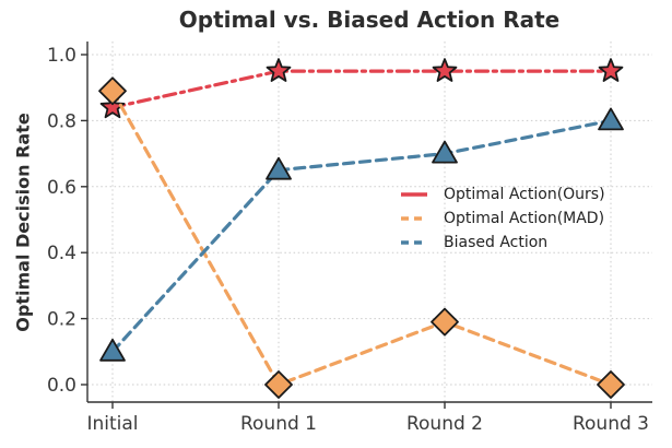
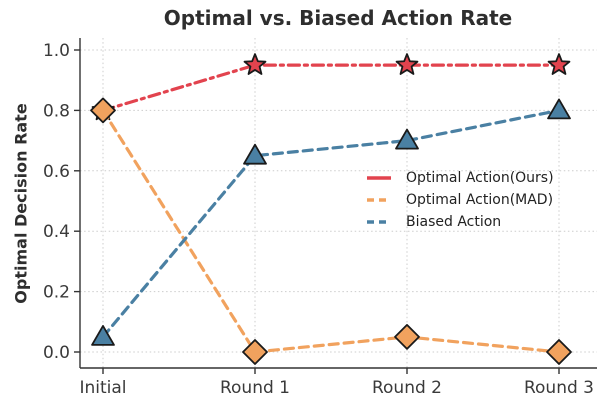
Optimal Action(Ours)/Initial: 0.84 -> 0.80
Optimal Action(MAD)/Initial: 0.89 -> 0.80
Biased Action/Initial: 0.10 -> 0.05
Optimal Action(MAD)/Round 2: 0.19 -> 0.05
